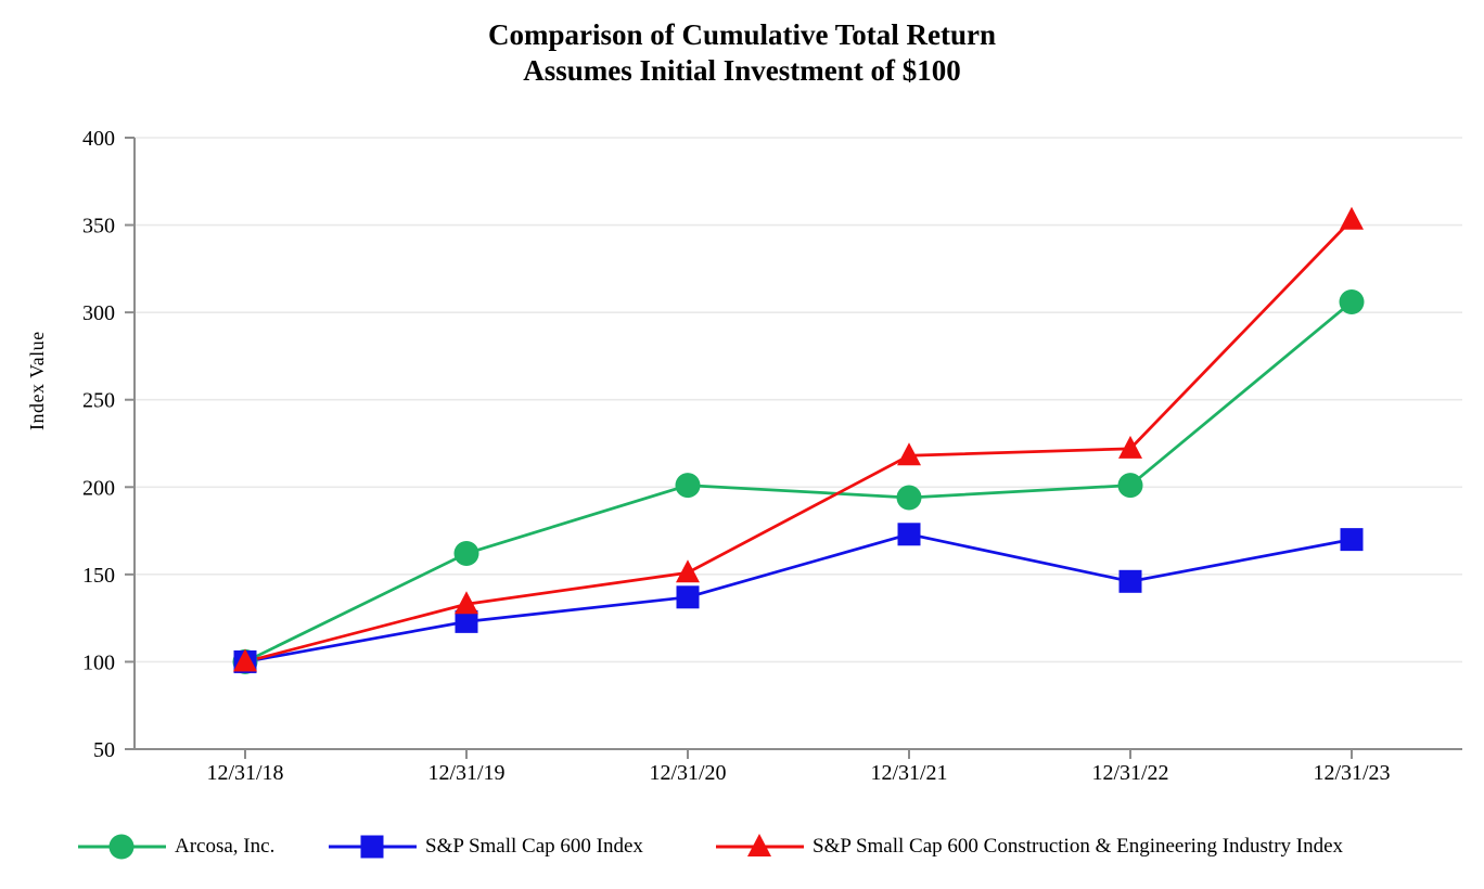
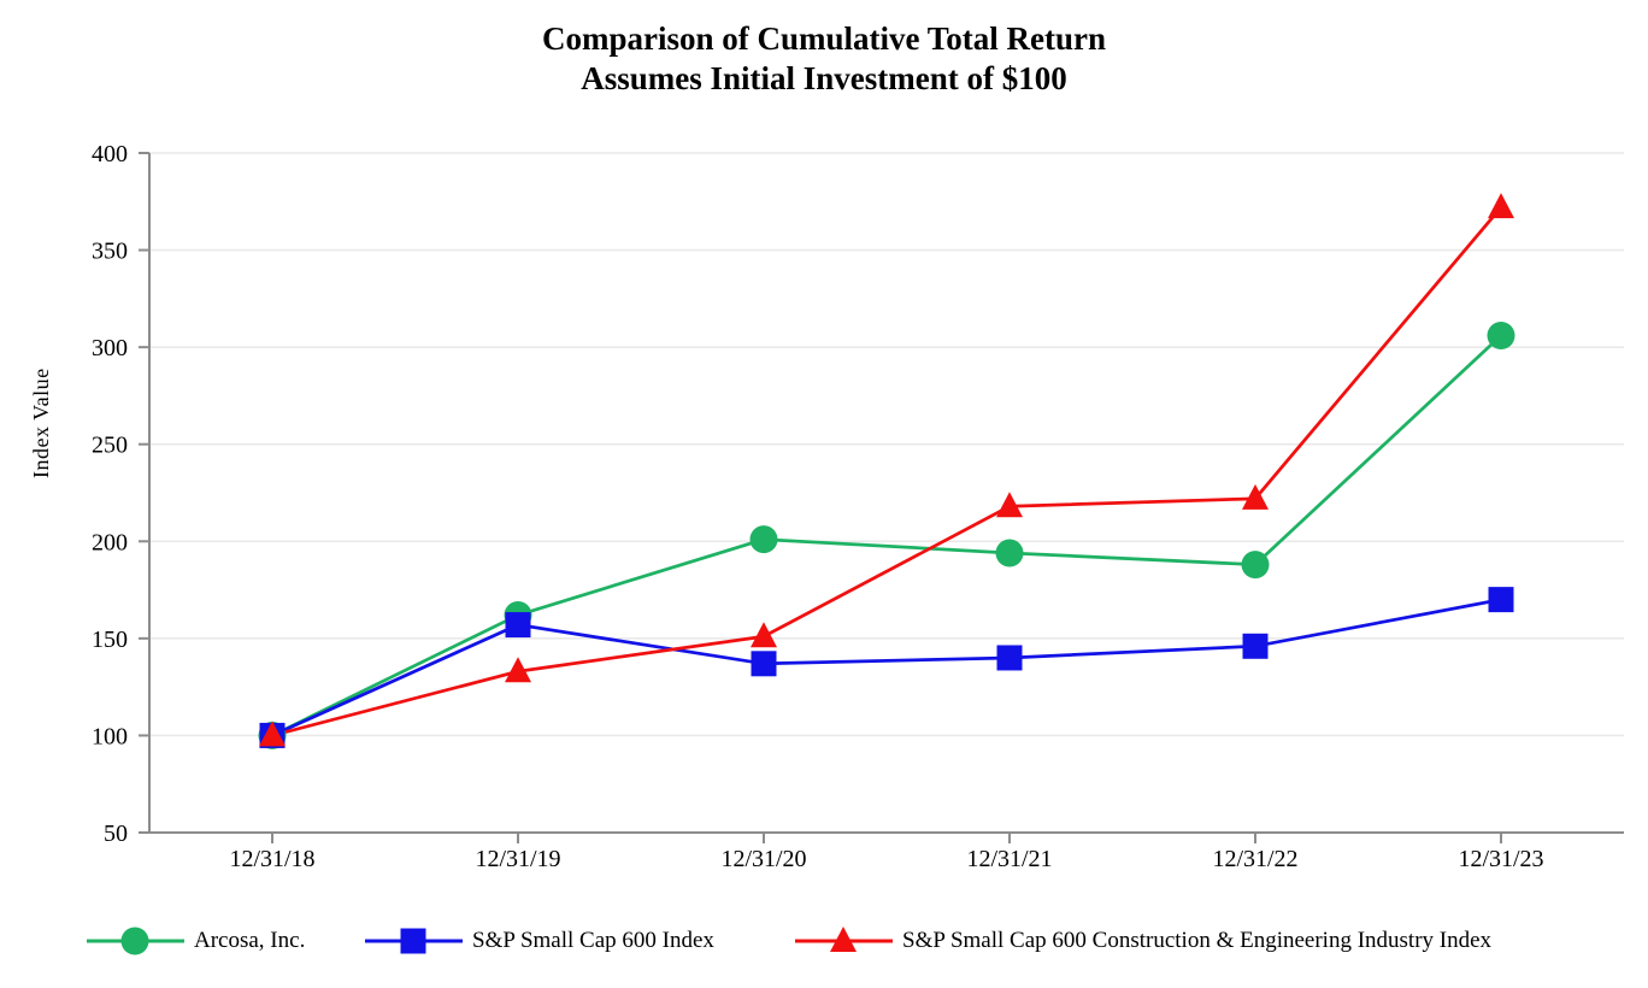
S&P Small Cap 600 Index/12/31/19: 123 -> 157
S&P Small Cap 600 Index/12/31/21: 173 -> 140
Arcosa, Inc./12/31/22: 201 -> 188
S&P Small Cap 600 Construction & Engineering Industry Index/12/31/23: 353 -> 372
